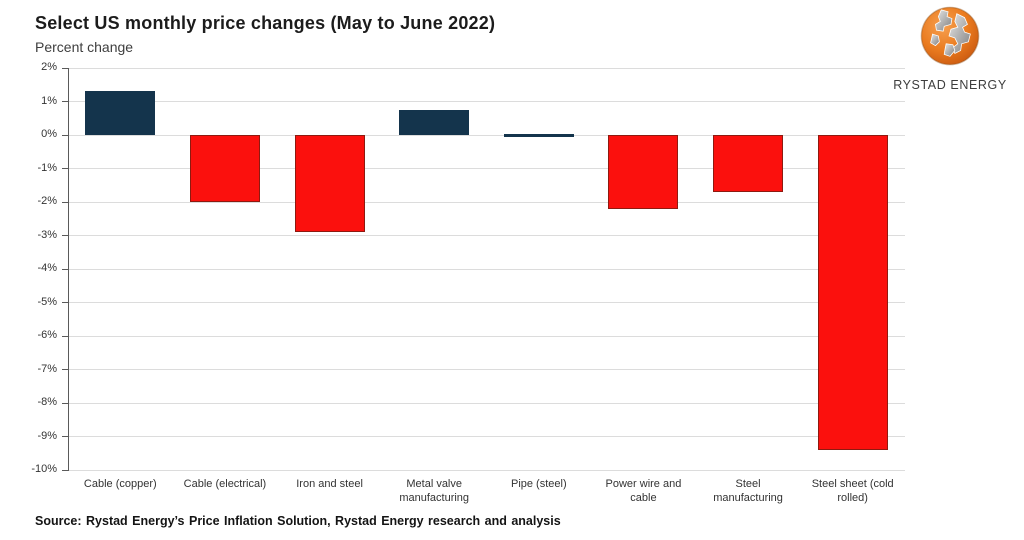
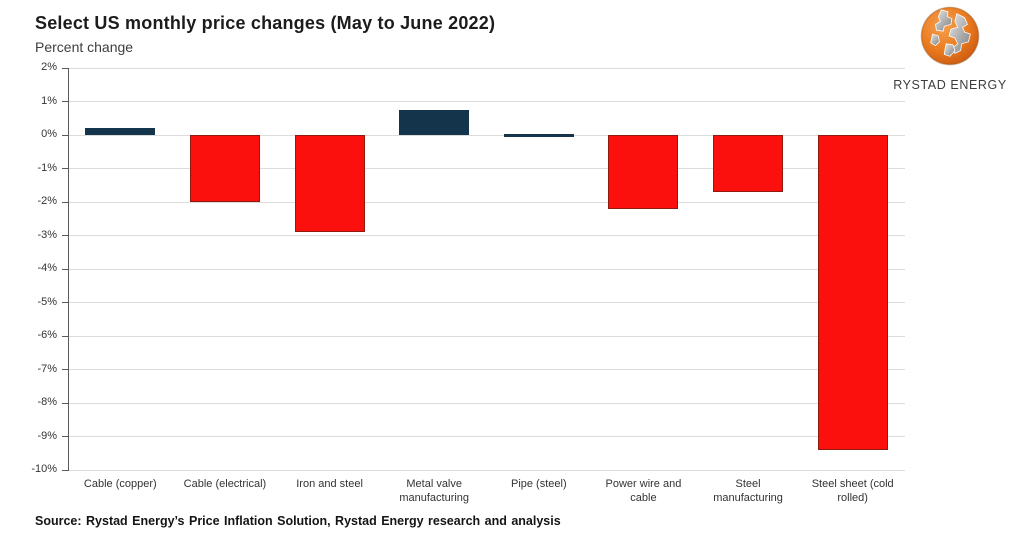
Cable (copper): 1.3% -> 0.2%
